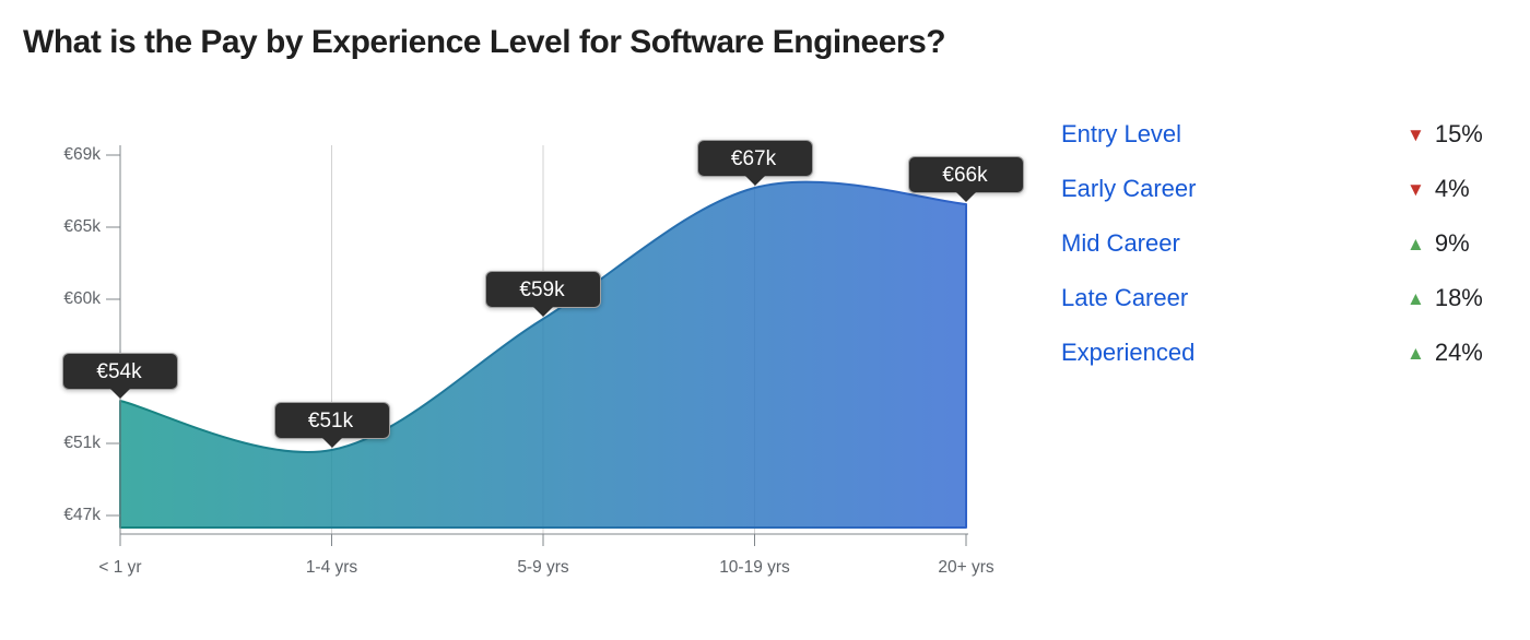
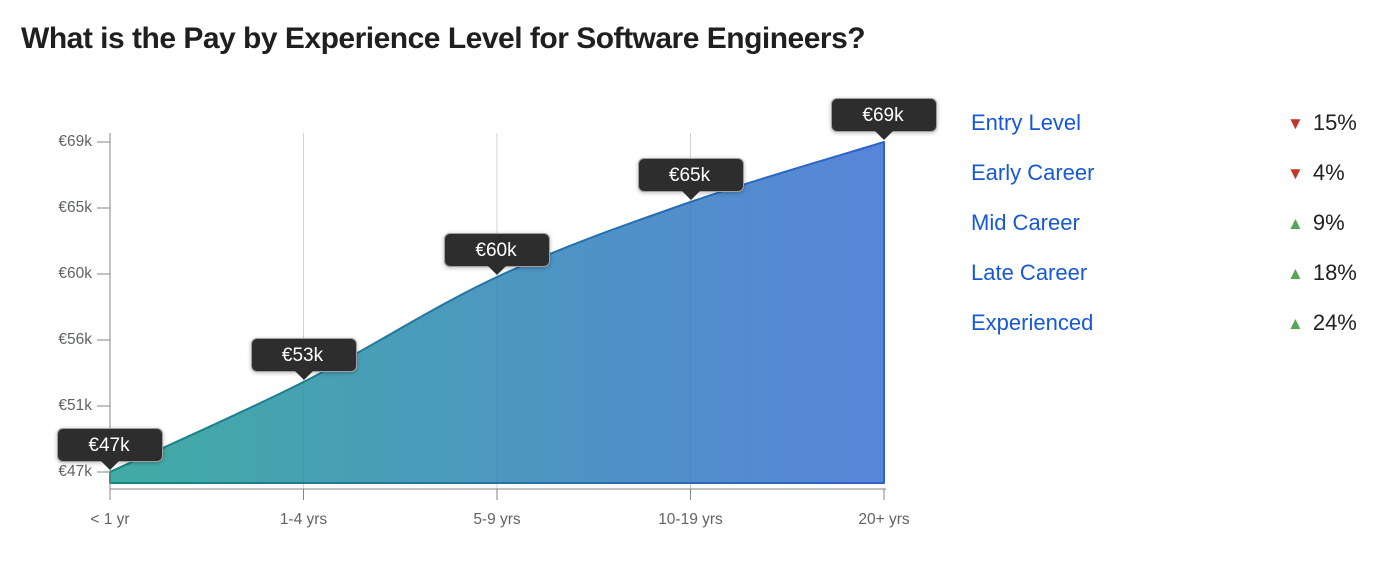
< 1 yr: €54k -> €47k
1-4 yrs: €51k -> €53k
5-9 yrs: €59k -> €60k
10-19 yrs: €67k -> €65k
20+ yrs: €66k -> €69k
